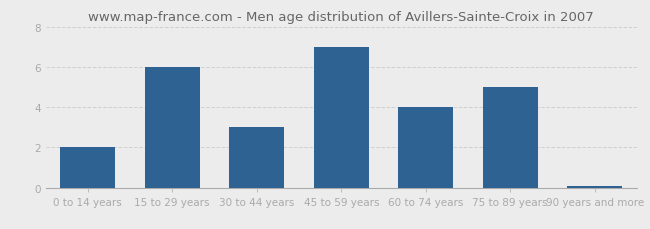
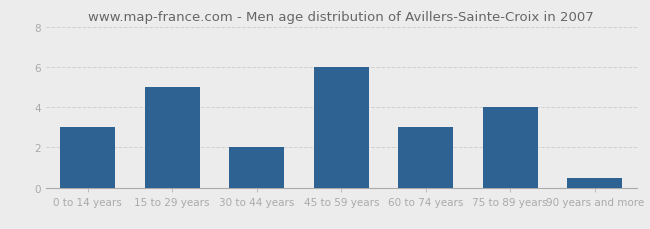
0 to 14 years: 2.0 -> 3.0
15 to 29 years: 6.0 -> 5.0
30 to 44 years: 3.0 -> 2.0
45 to 59 years: 7.0 -> 6.0
60 to 74 years: 4.0 -> 3.0
75 to 89 years: 5.0 -> 4.0
90 years and more: 0.1 -> 0.5
